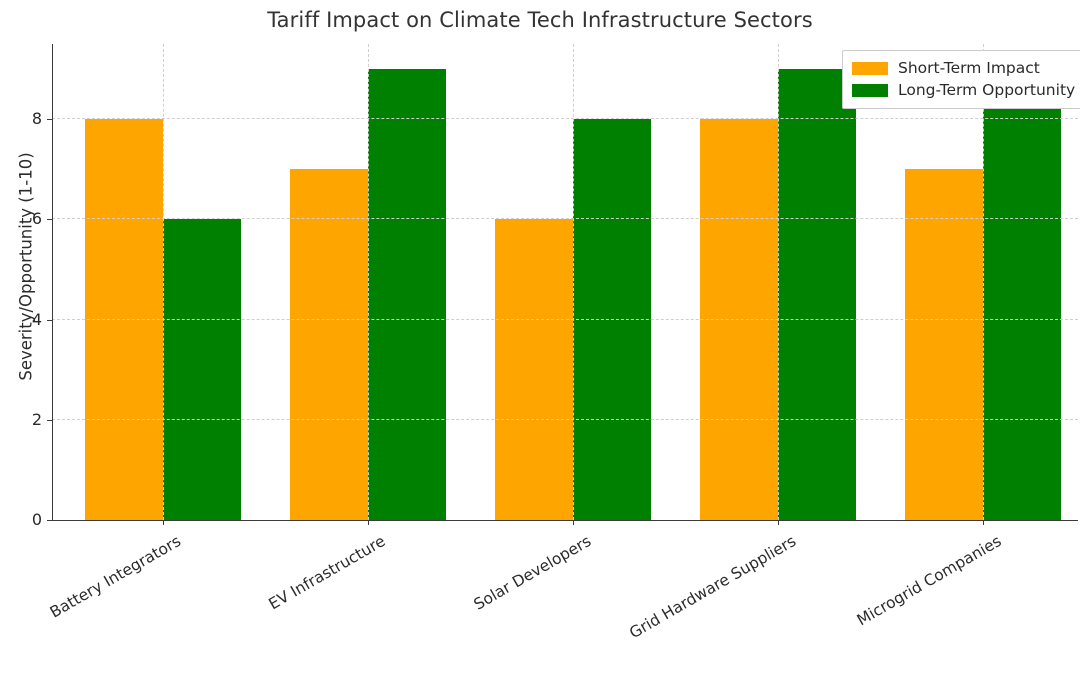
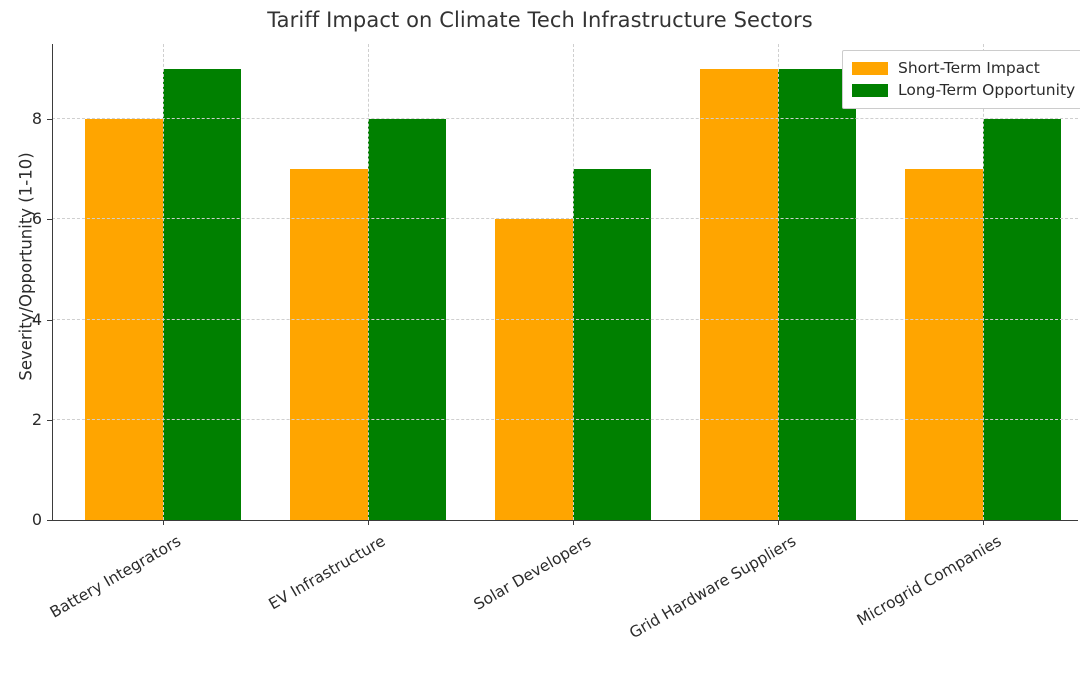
Long-Term Opportunity/Battery Integrators: 6 -> 9
Long-Term Opportunity/EV Infrastructure: 9 -> 8
Long-Term Opportunity/Solar Developers: 8 -> 7
Short-Term Impact/Grid Hardware Suppliers: 8 -> 9
Long-Term Opportunity/Microgrid Companies: 9 -> 8
